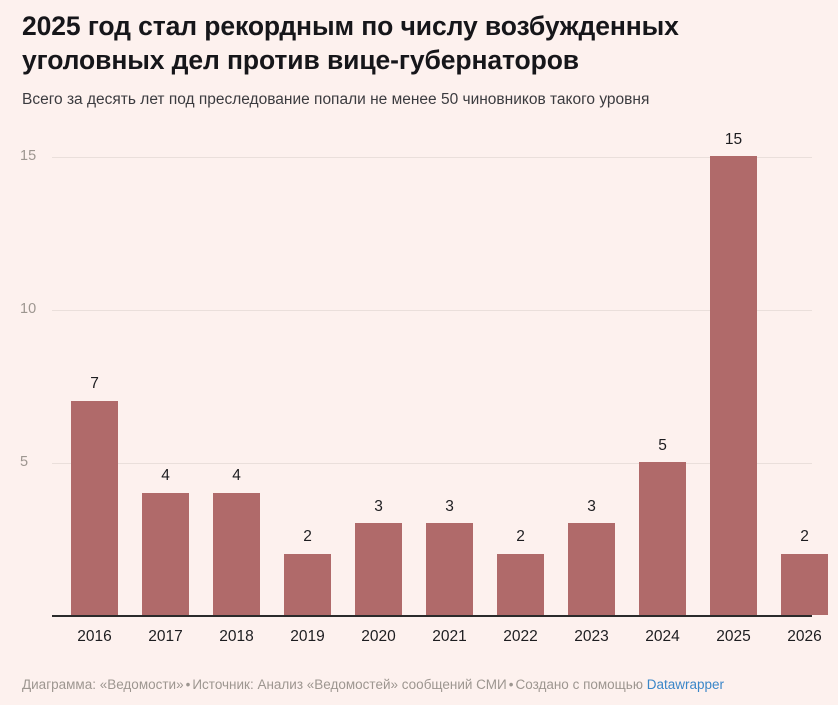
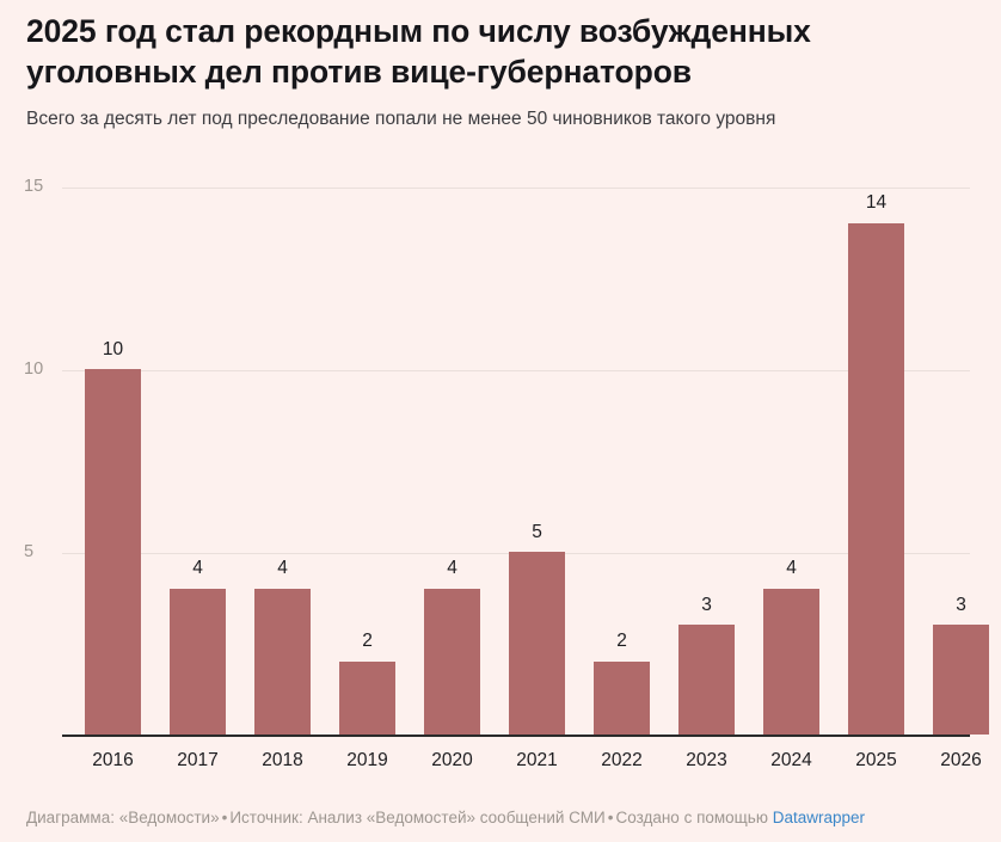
2016: 7 -> 10
2020: 3 -> 4
2021: 3 -> 5
2024: 5 -> 4
2025: 15 -> 14
2026: 2 -> 3
